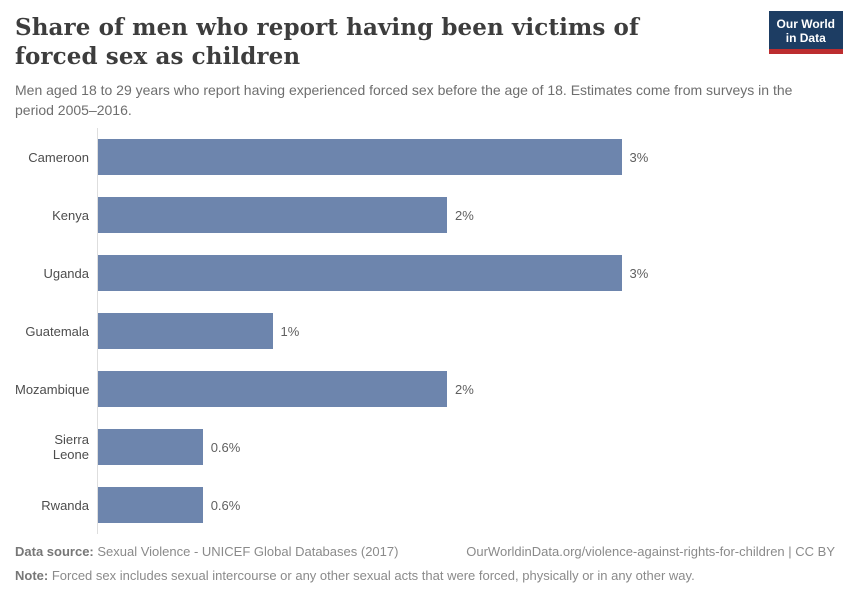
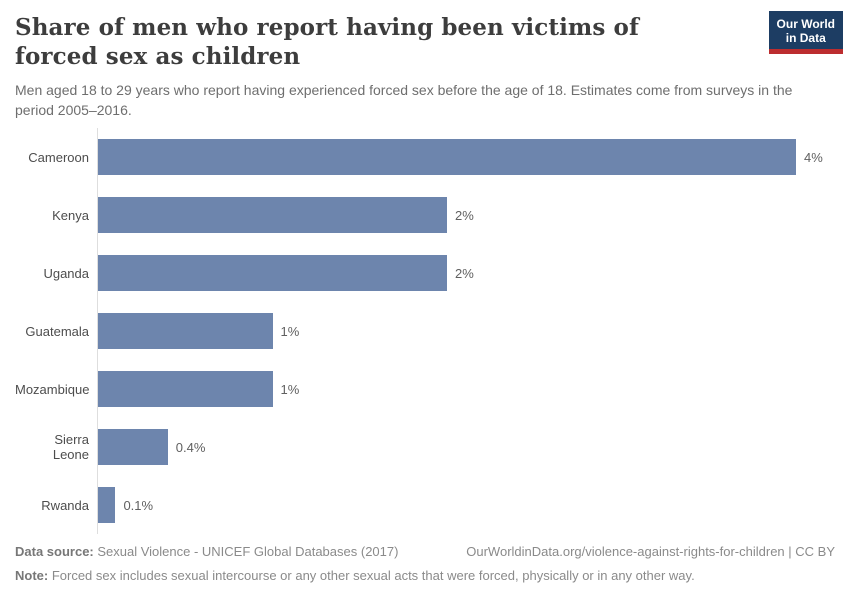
Cameroon: 3% -> 4%
Uganda: 3% -> 2%
Mozambique: 2% -> 1%
Sierra Leone: 0.6% -> 0.4%
Rwanda: 0.6% -> 0.1%
